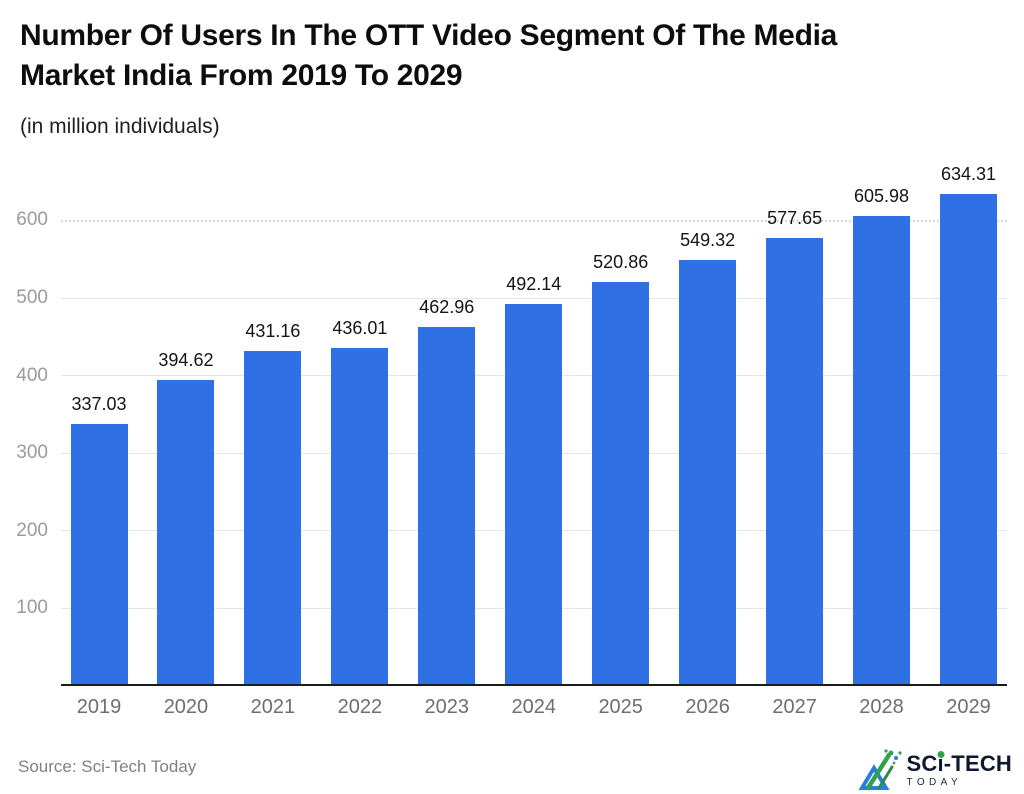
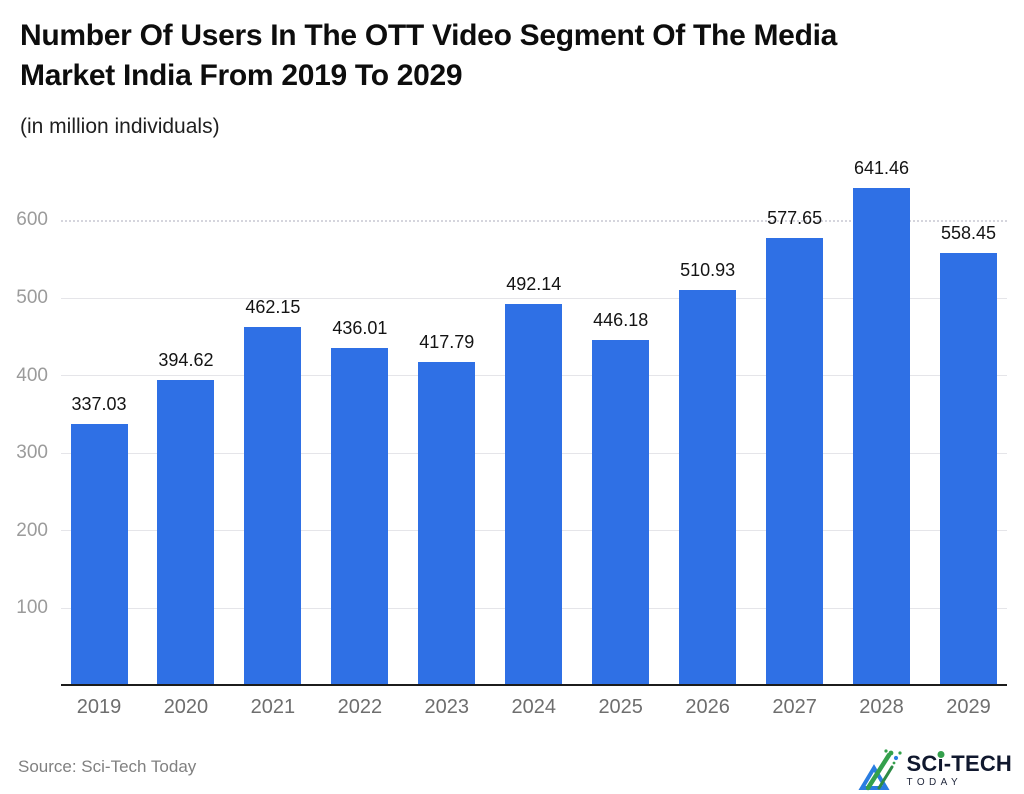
2021: 431.16 -> 462.15
2023: 462.96 -> 417.79
2025: 520.86 -> 446.18
2026: 549.32 -> 510.93
2028: 605.98 -> 641.46
2029: 634.31 -> 558.45
